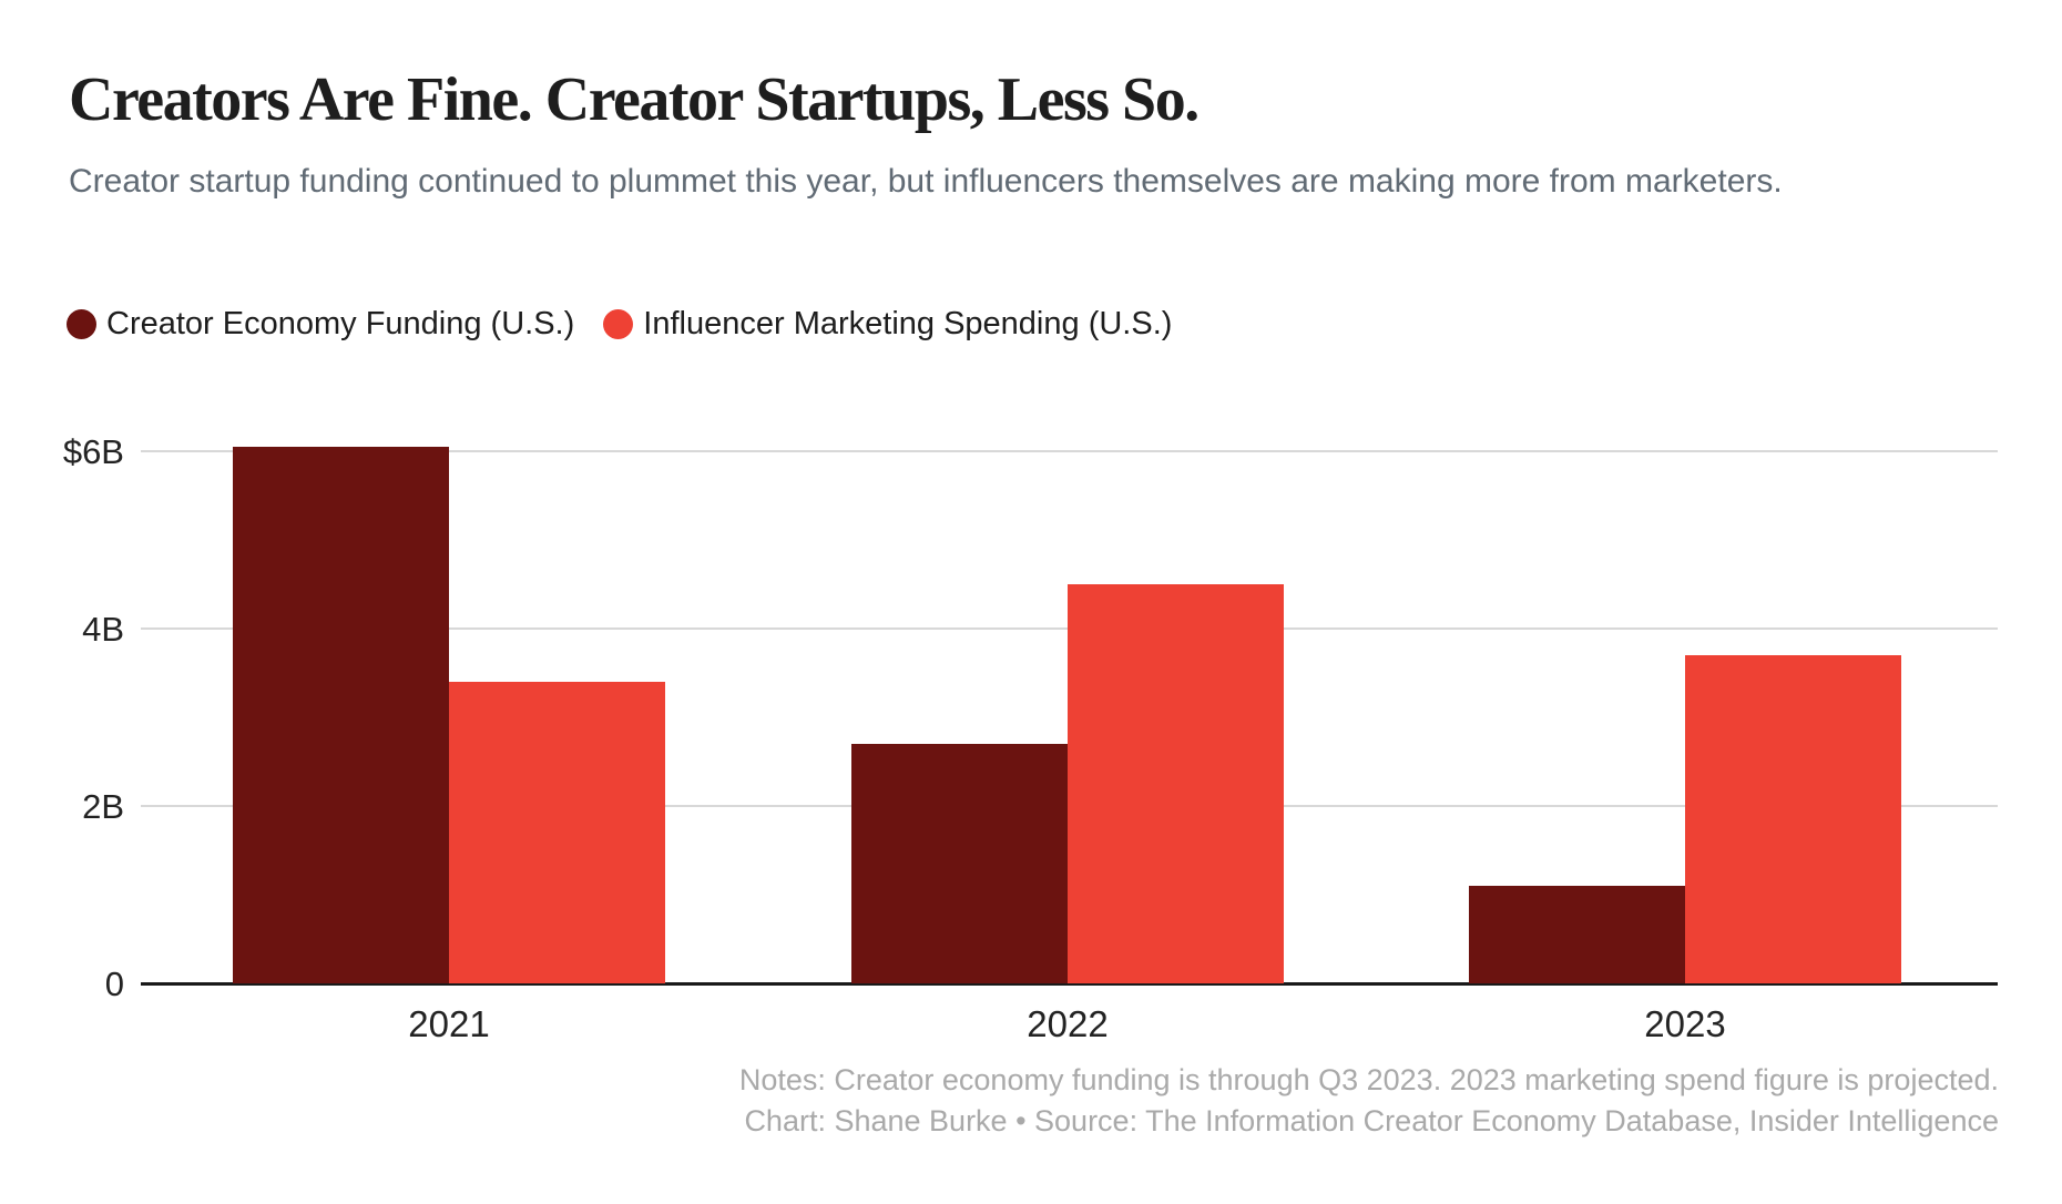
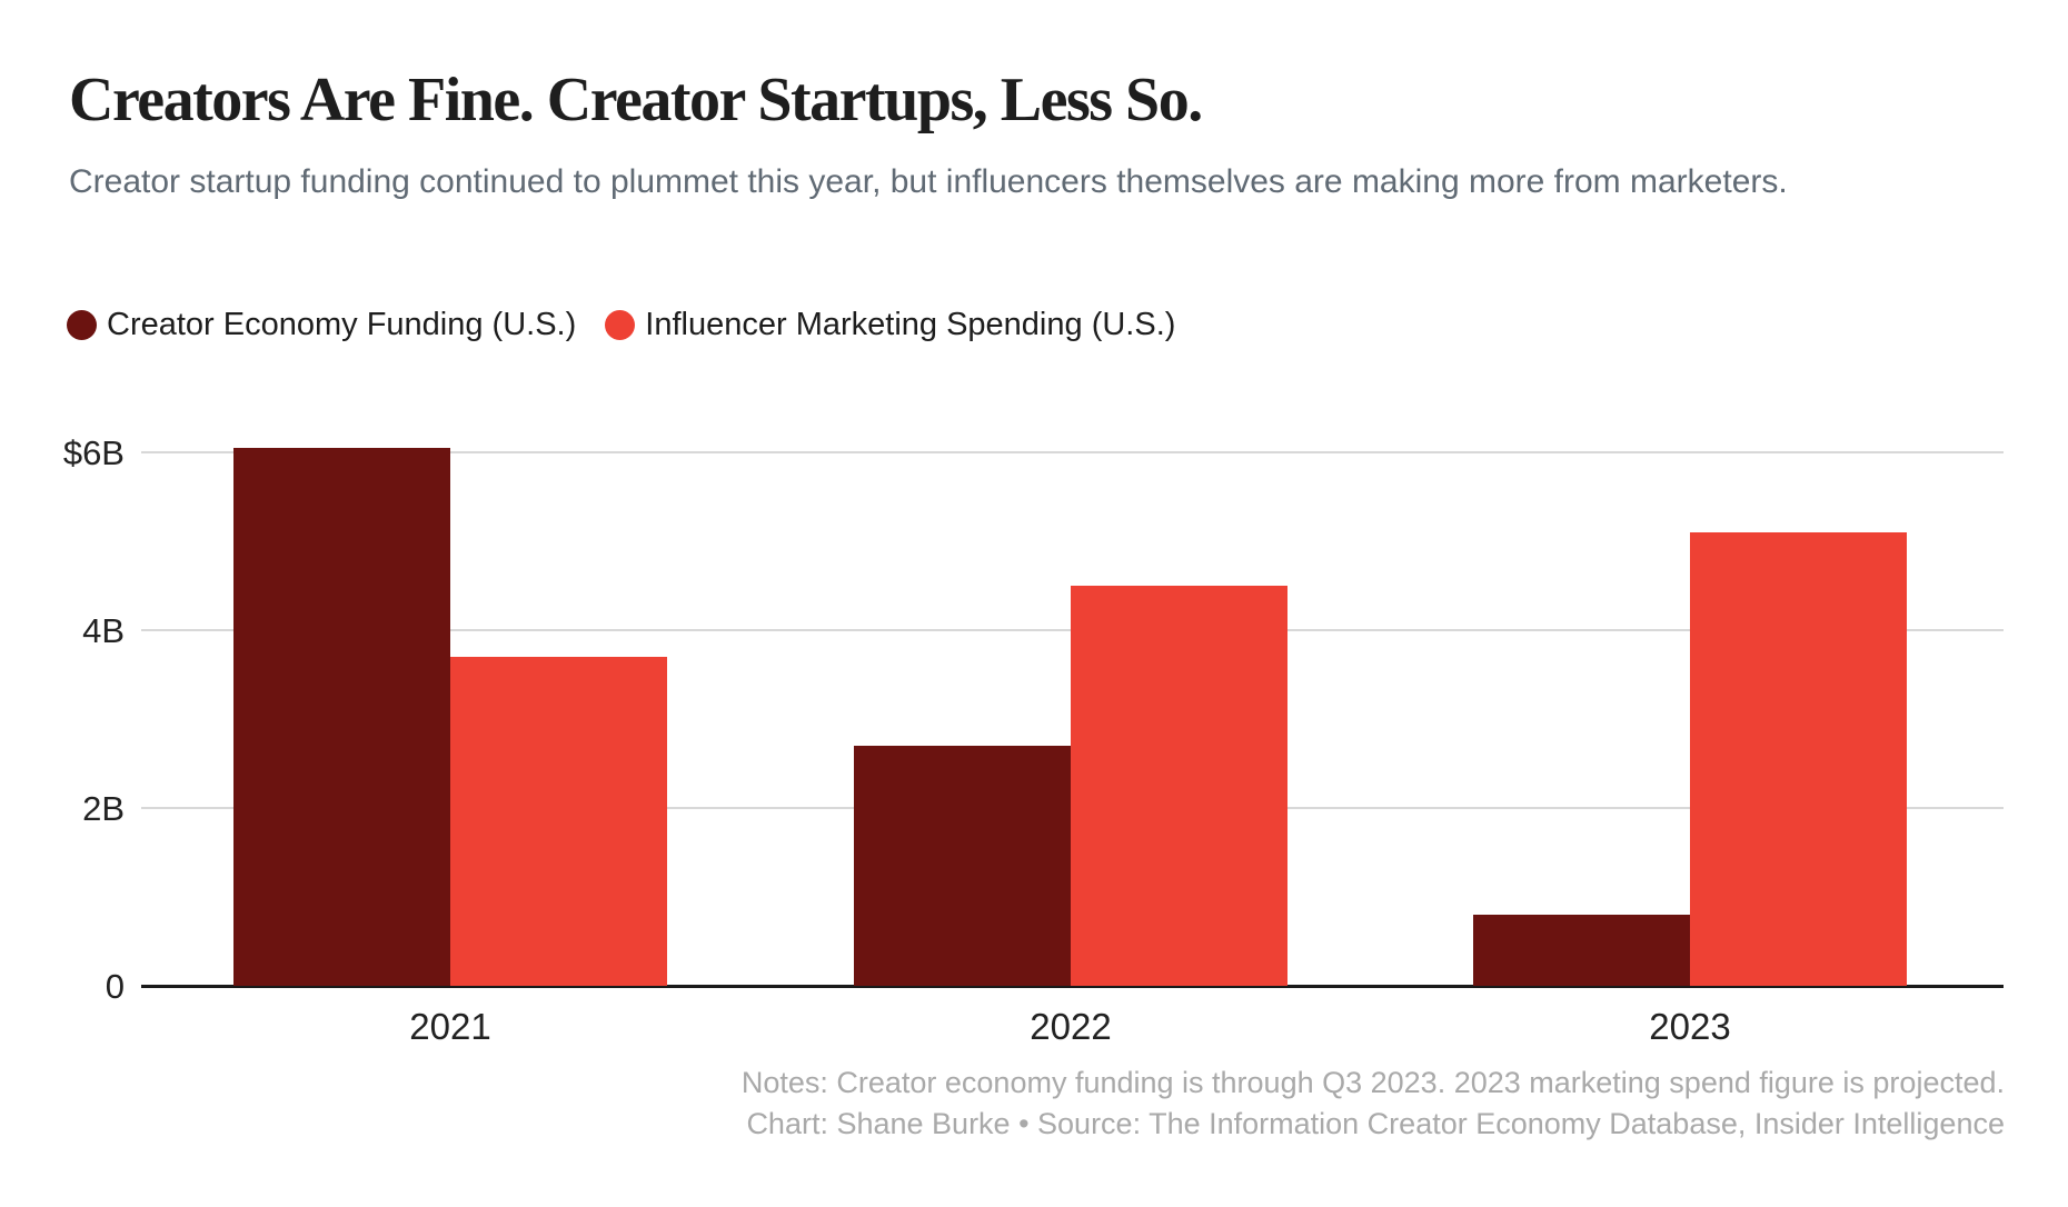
Influencer Marketing Spending (U.S.)/2021: $3.4B -> $3.7B
Creator Economy Funding (U.S.)/2023: $1.1B -> $0.8B
Influencer Marketing Spending (U.S.)/2023: $3.7B -> $5.1B
